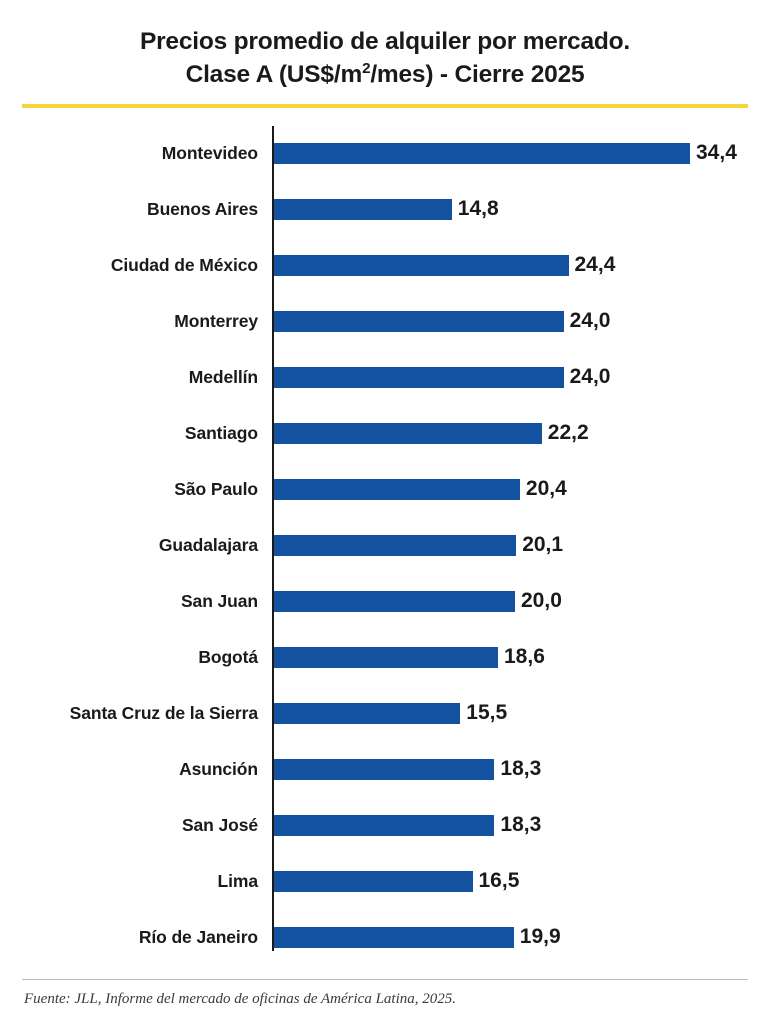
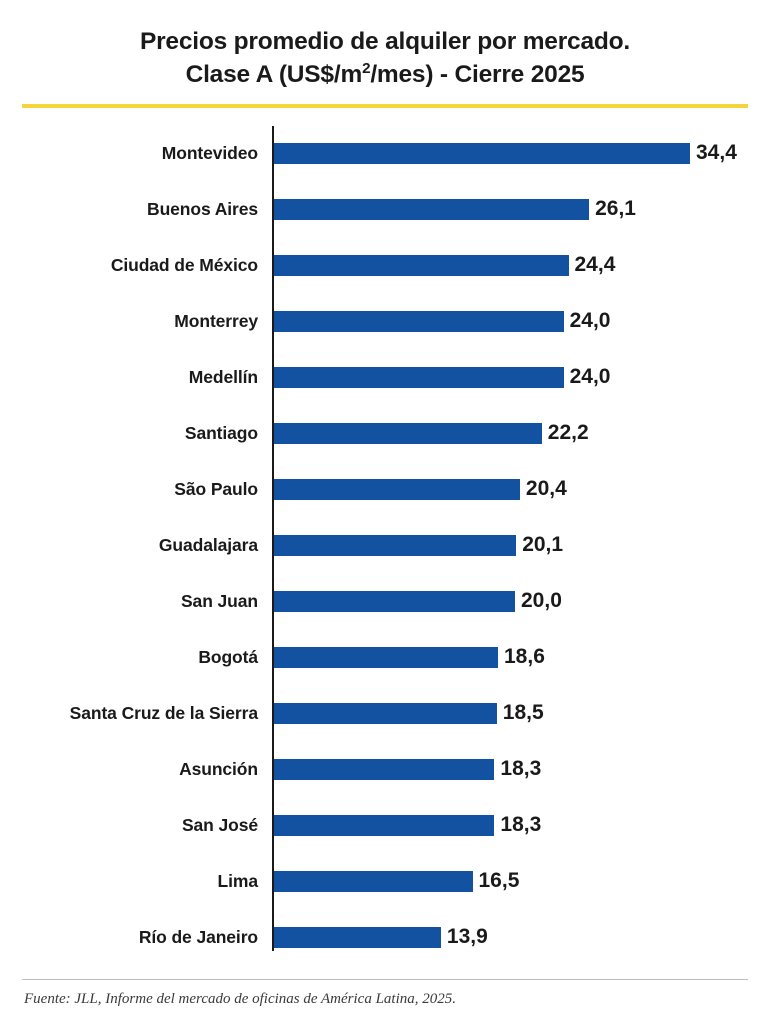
Buenos Aires: 14,8 -> 26,1
Santa Cruz de la Sierra: 15,5 -> 18,5
Río de Janeiro: 19,9 -> 13,9
